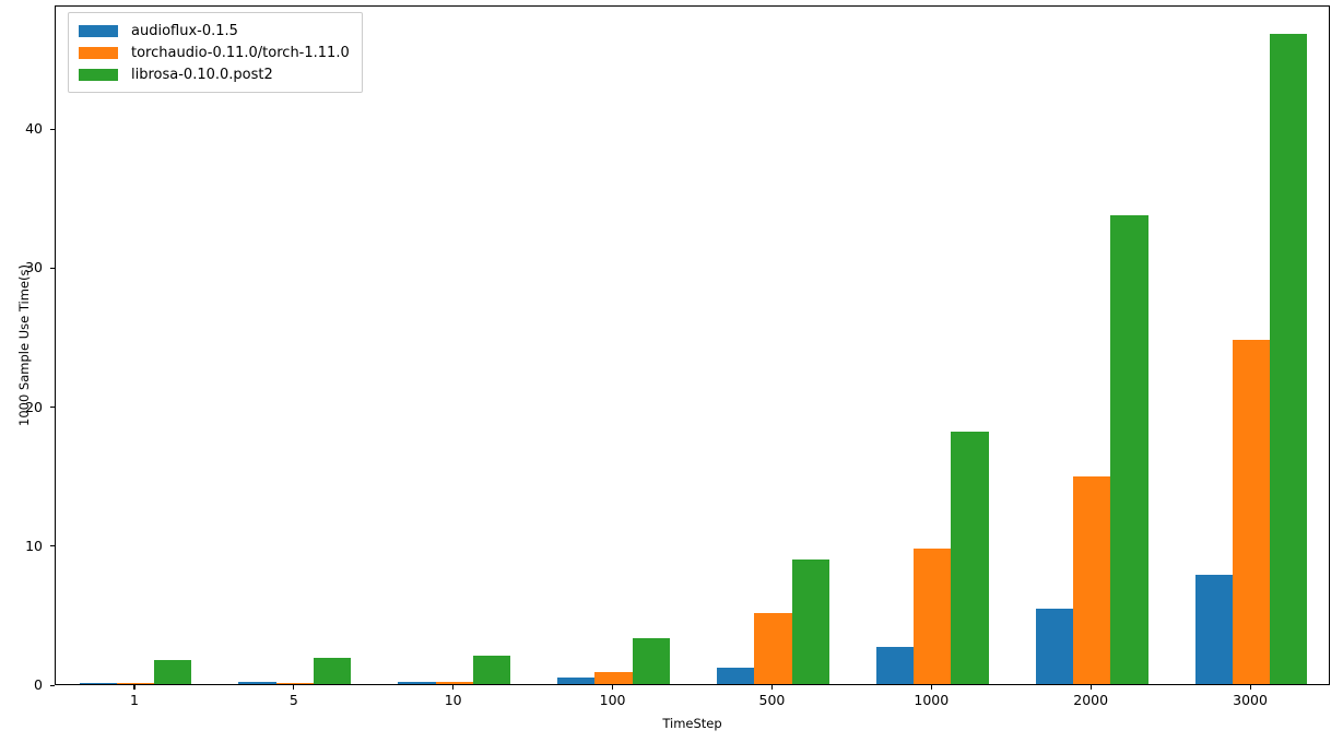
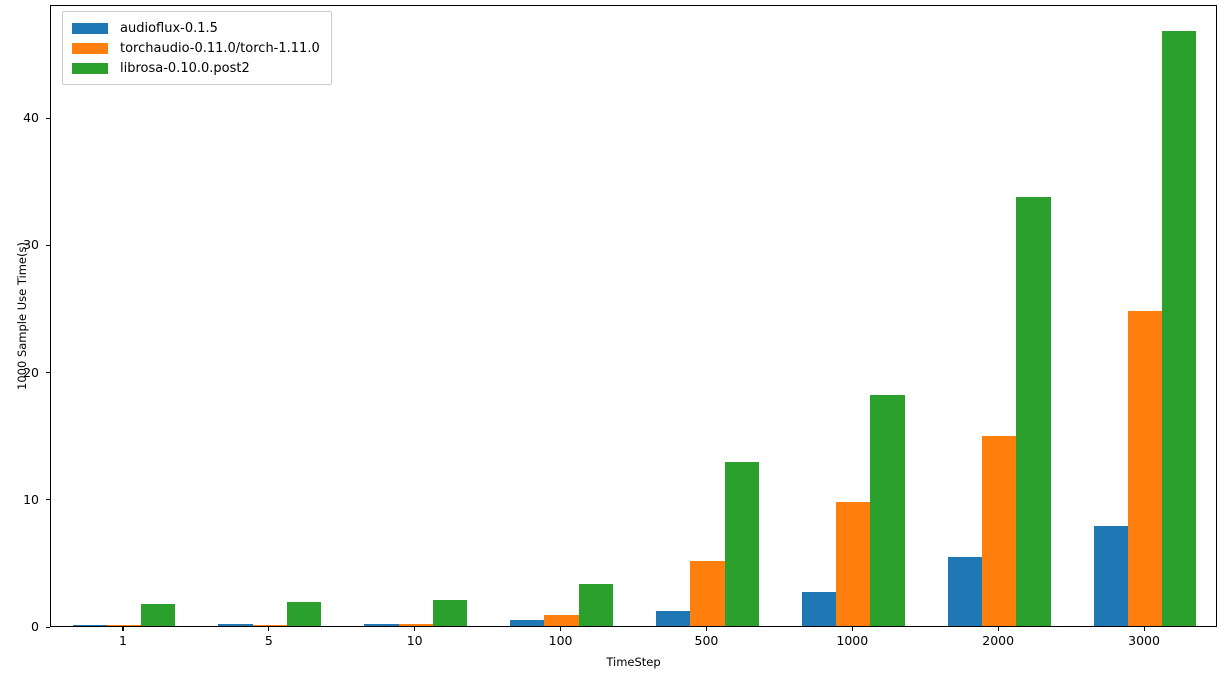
librosa-0.10.0.post2/500: 9.0 -> 12.9
